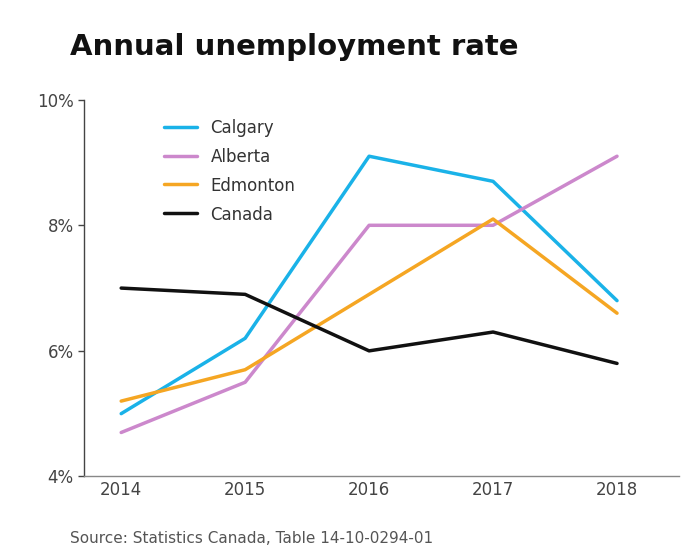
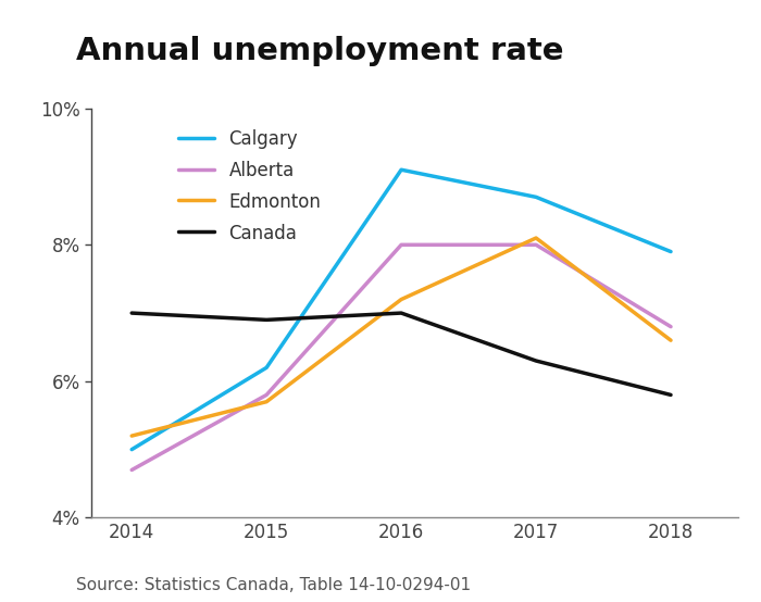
Alberta/2015: 5.5% -> 5.8%
Edmonton/2016: 6.9% -> 7.2%
Canada/2016: 6.0% -> 7.0%
Calgary/2018: 6.8% -> 7.9%
Alberta/2018: 9.1% -> 6.8%
